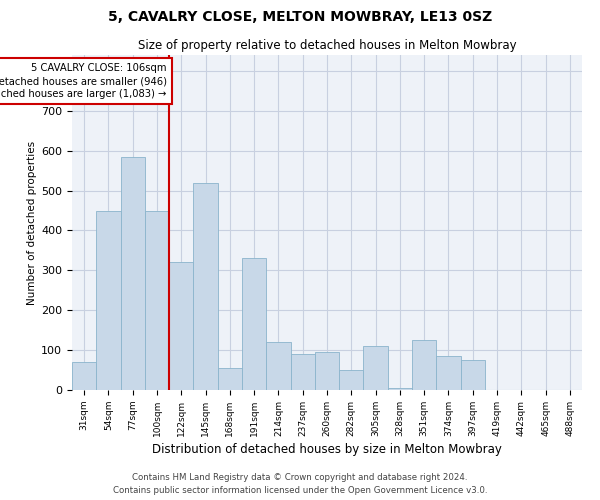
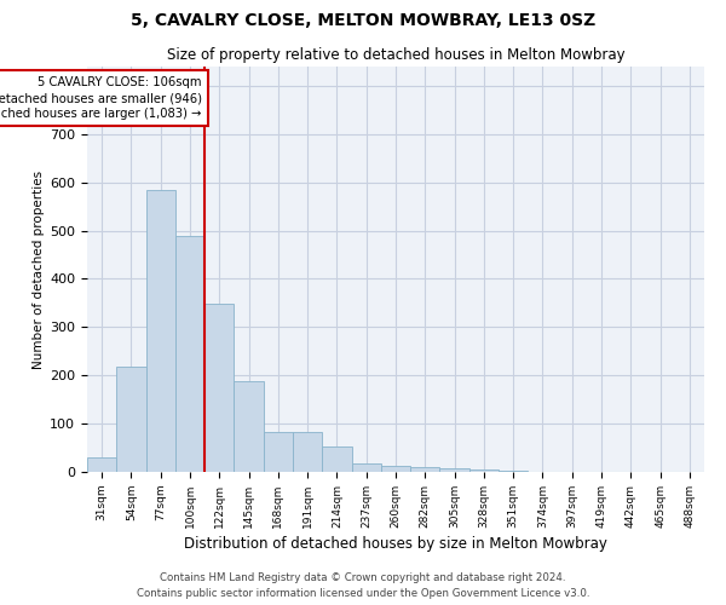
31sqm: 70 -> 30
54sqm: 450 -> 218
100sqm: 450 -> 490
122sqm: 320 -> 348
145sqm: 520 -> 188
168sqm: 55 -> 83
191sqm: 330 -> 83
214sqm: 120 -> 52
237sqm: 90 -> 18
260sqm: 95 -> 12
282sqm: 50 -> 10
305sqm: 110 -> 8
351sqm: 125 -> 2
374sqm: 85 -> 1
397sqm: 75 -> 1
